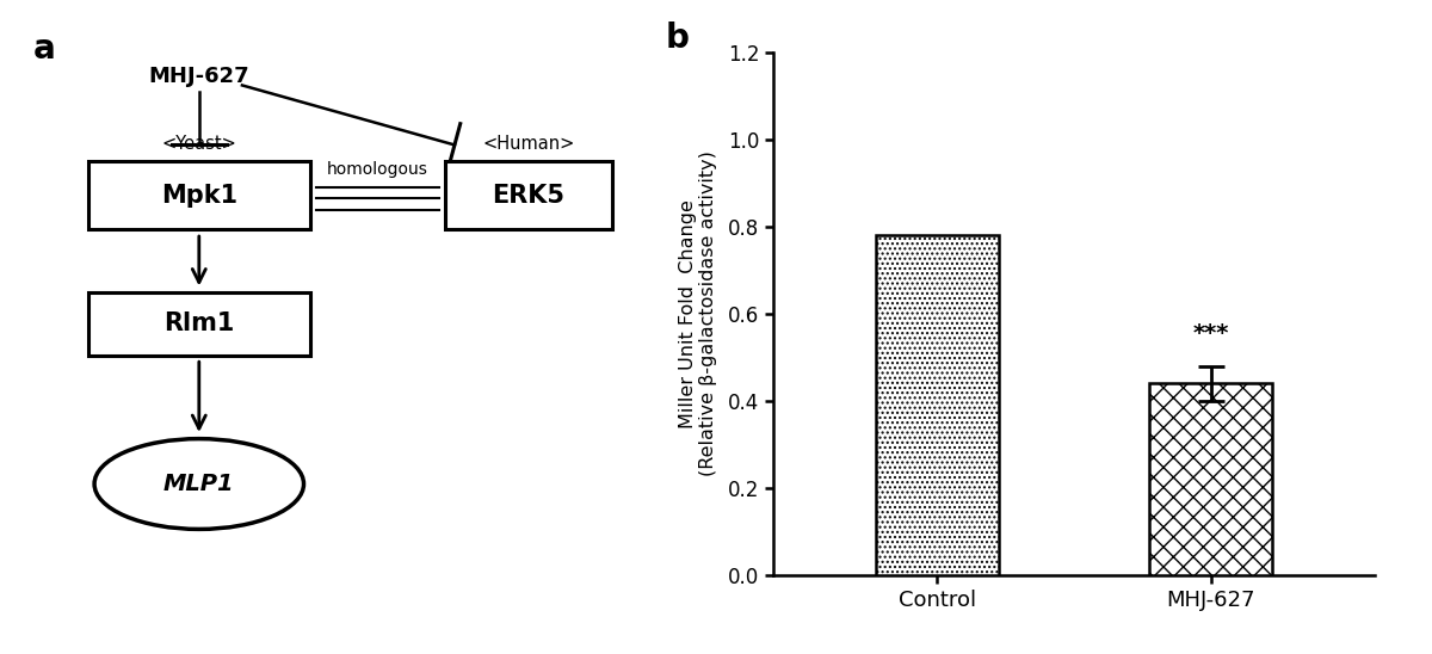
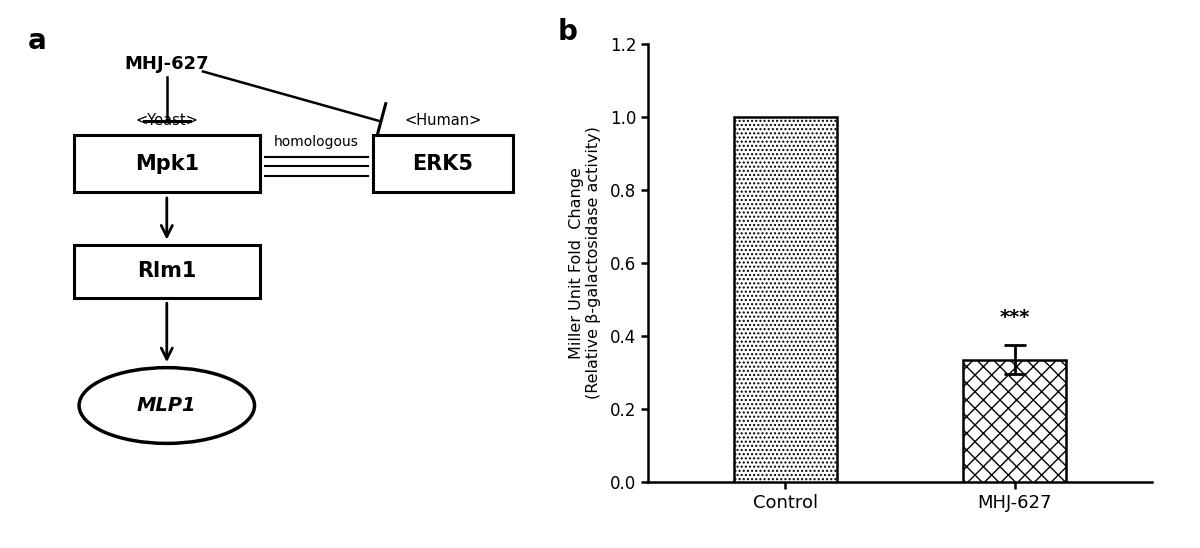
Control: 0.780 -> 1.000
MHJ-627: 0.440 -> 0.335
